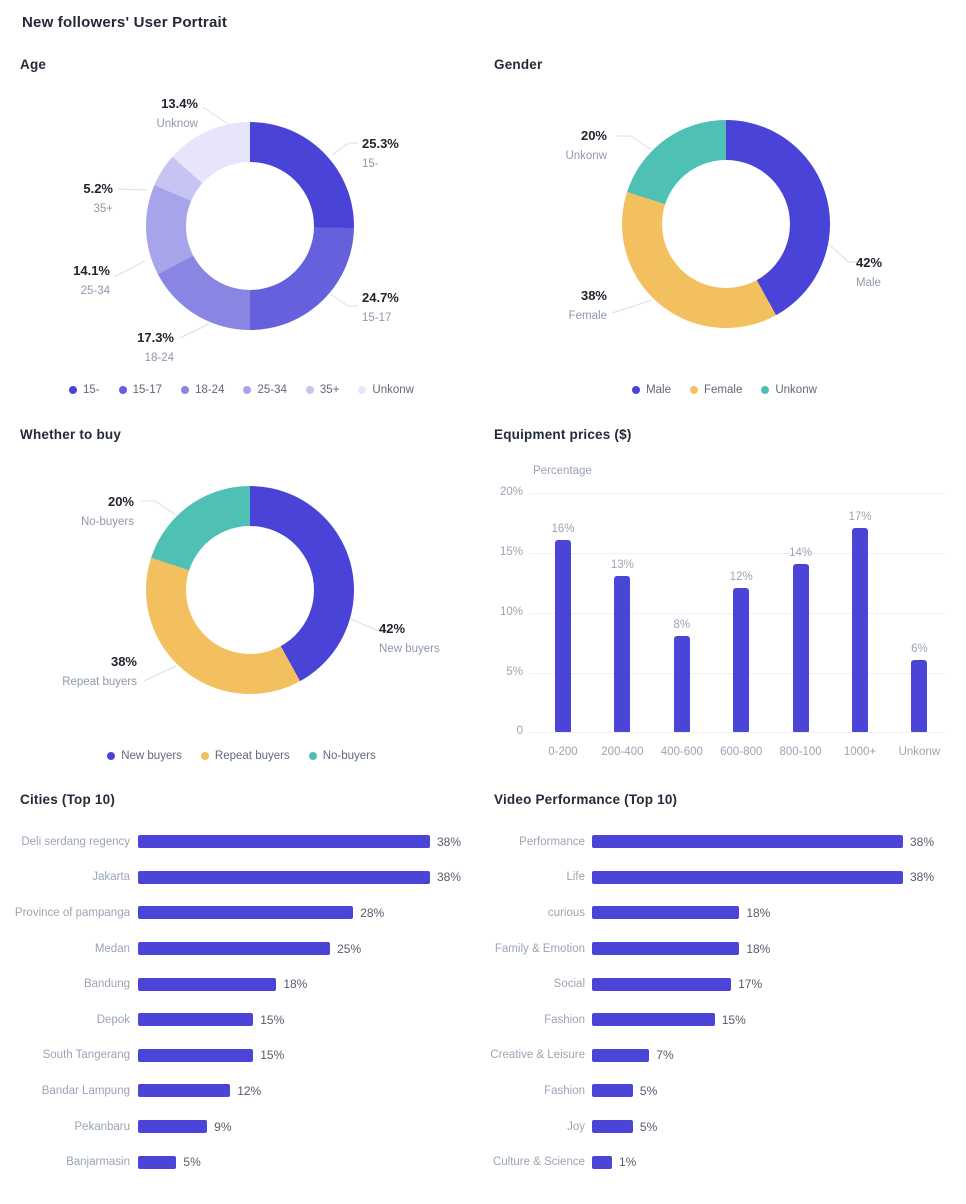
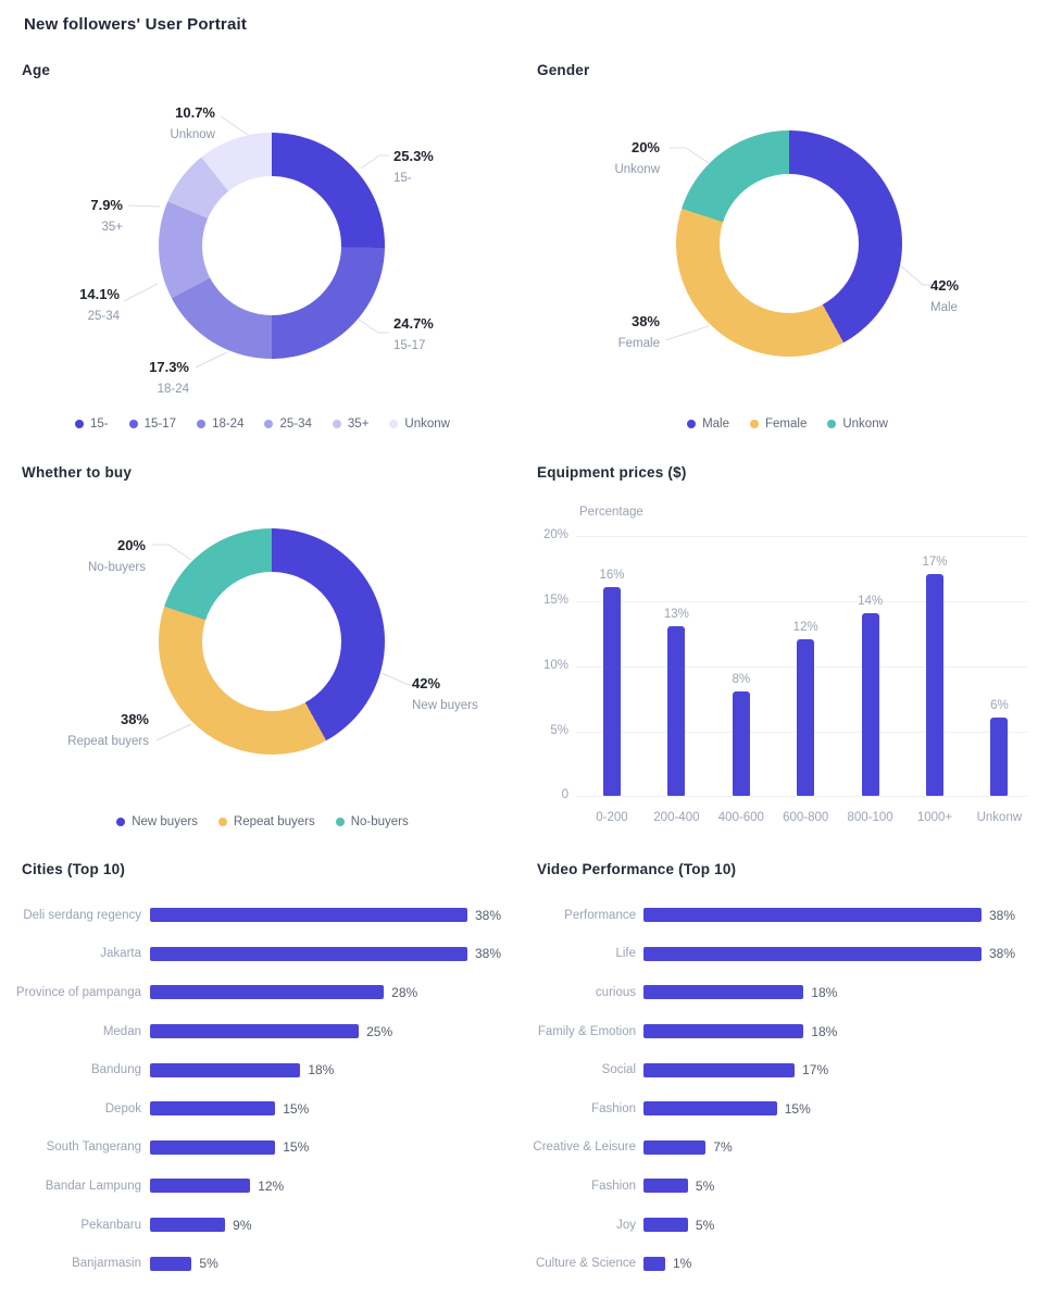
Age/35+: 5.2% -> 7.9%
Age/Unknow: 13.4% -> 10.7%
